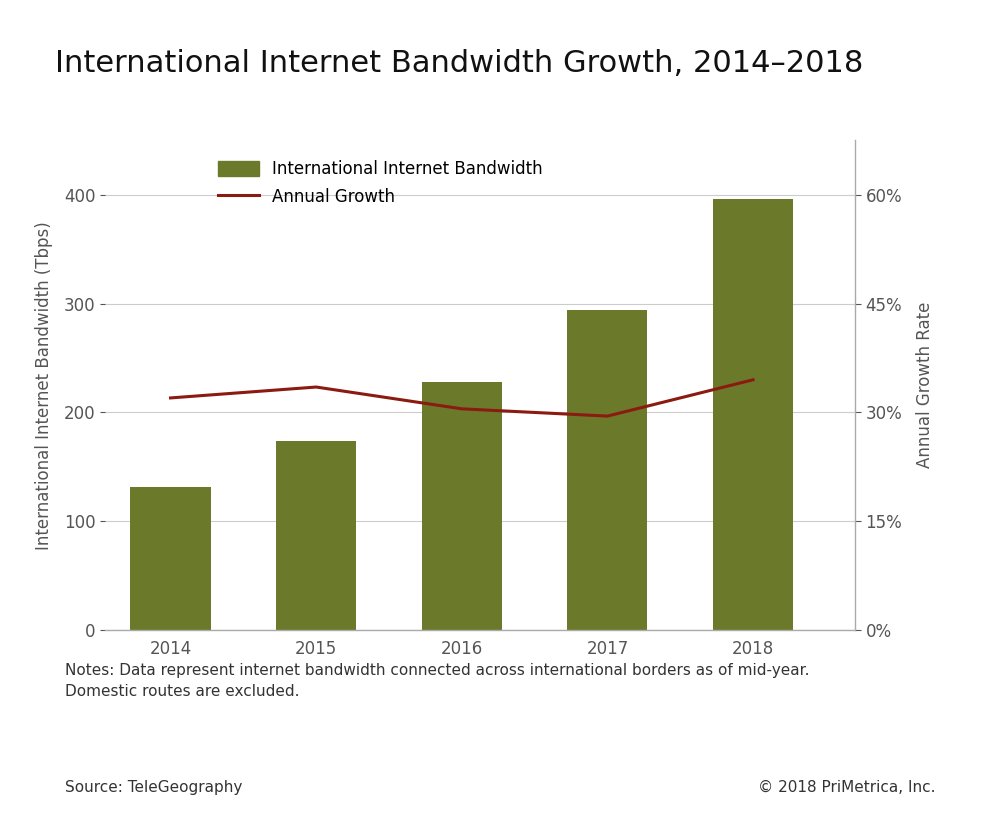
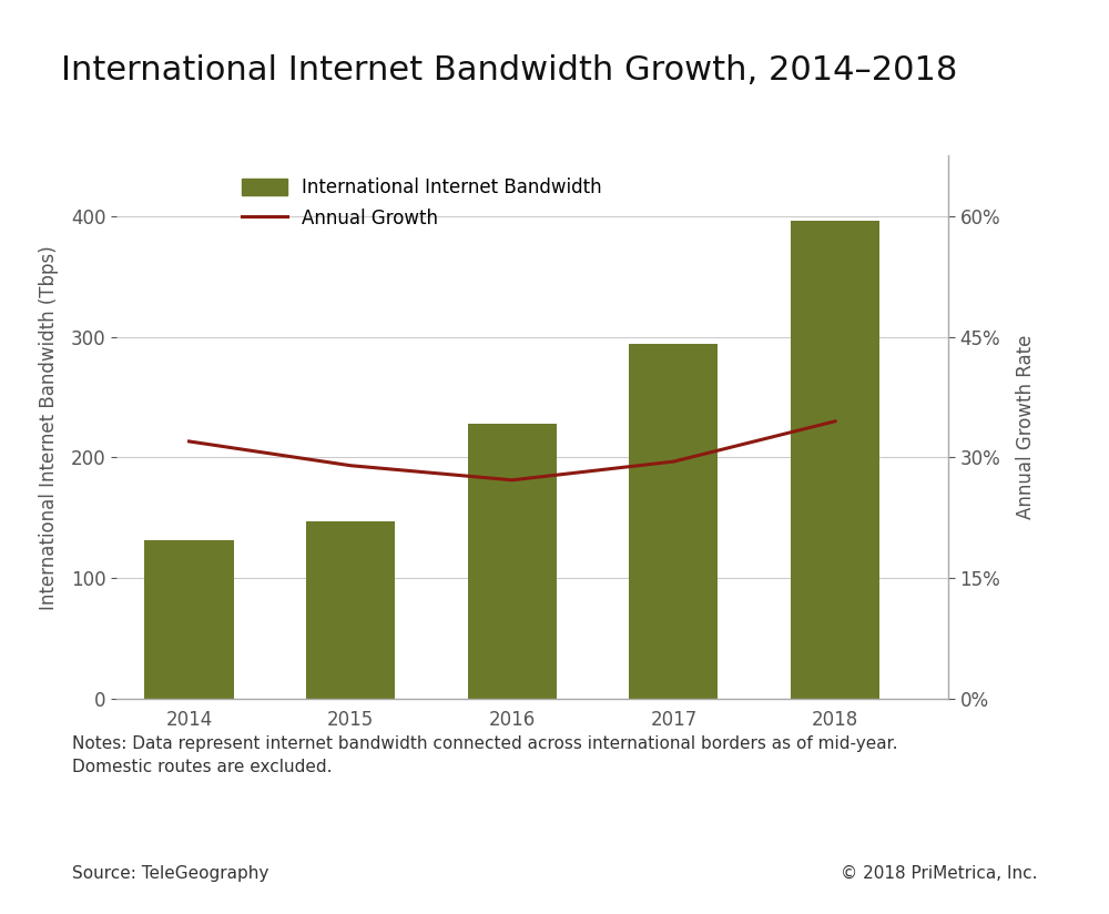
International Internet Bandwidth/2015: 174 -> 147
Annual Growth/2015: 33.5% -> 29.0%
Annual Growth/2016: 30.5% -> 27.2%
